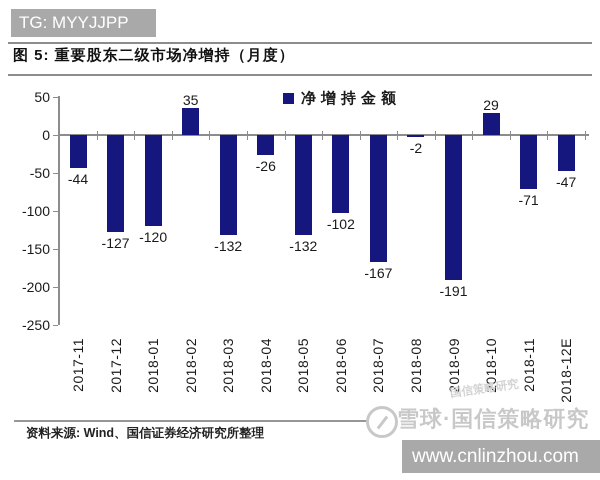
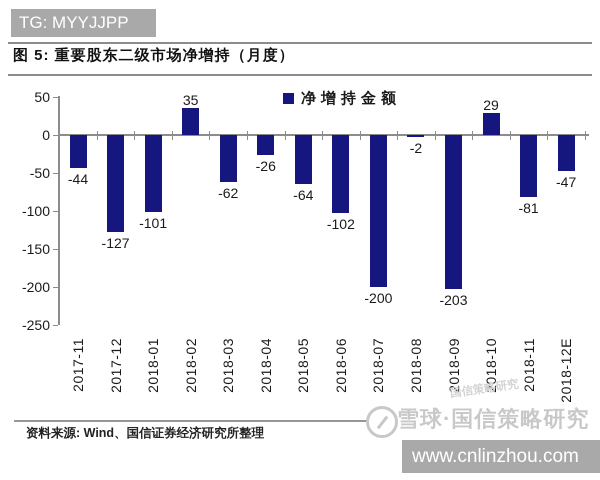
2018-01: -120 -> -101
2018-03: -132 -> -62
2018-05: -132 -> -64
2018-07: -167 -> -200
2018-09: -191 -> -203
2018-11: -71 -> -81
